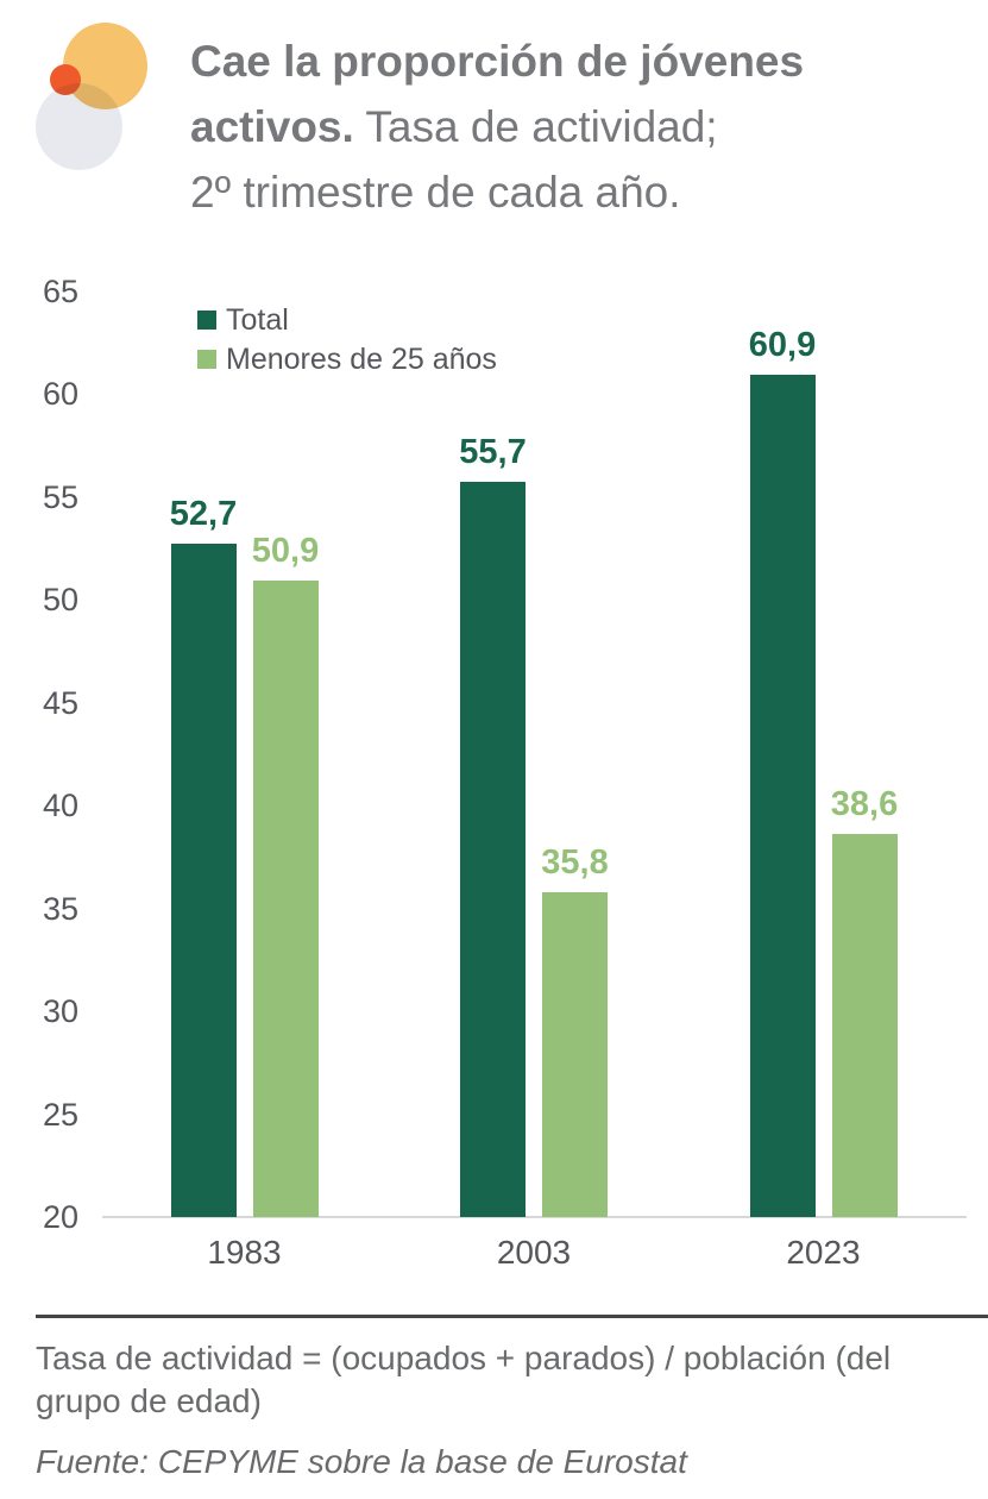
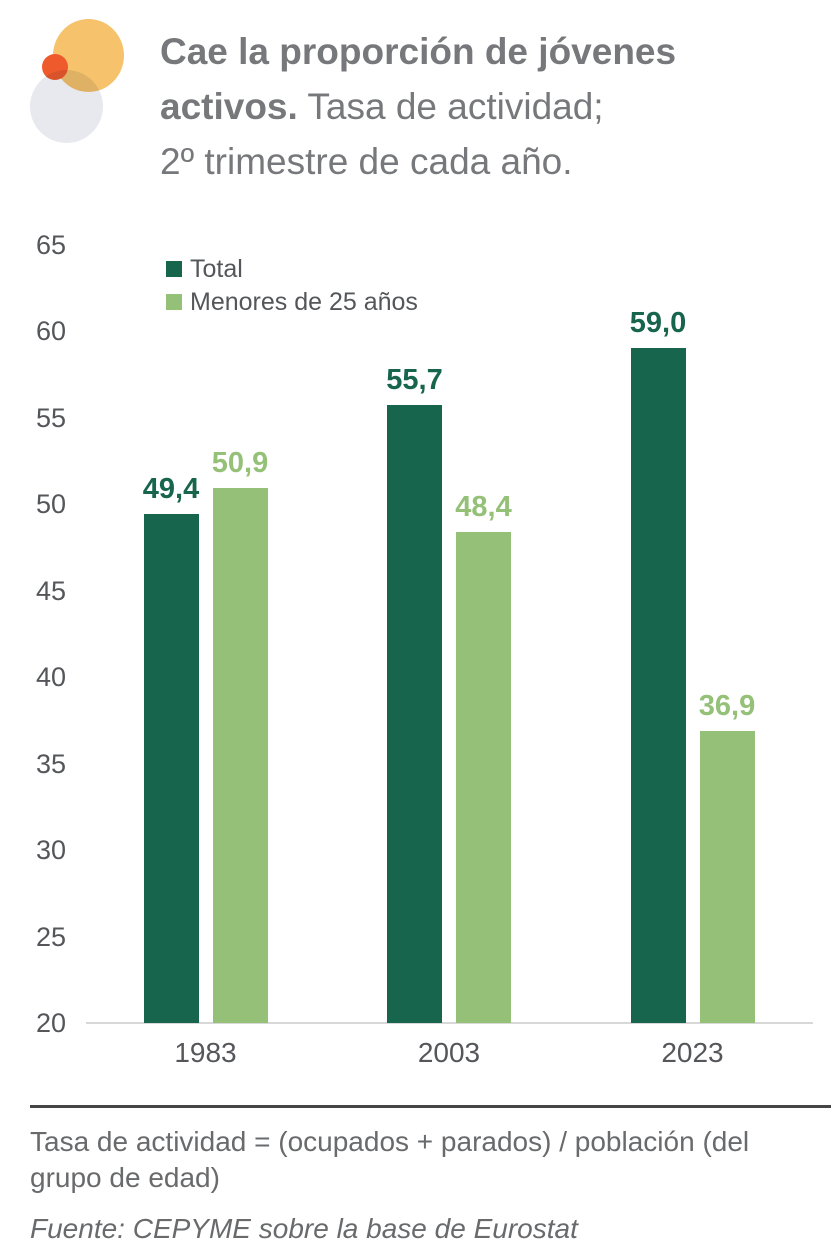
Total/1983: 52,7 -> 49,4
Menores de 25 años/2003: 35,8 -> 48,4
Total/2023: 60,9 -> 59,0
Menores de 25 años/2023: 38,6 -> 36,9
